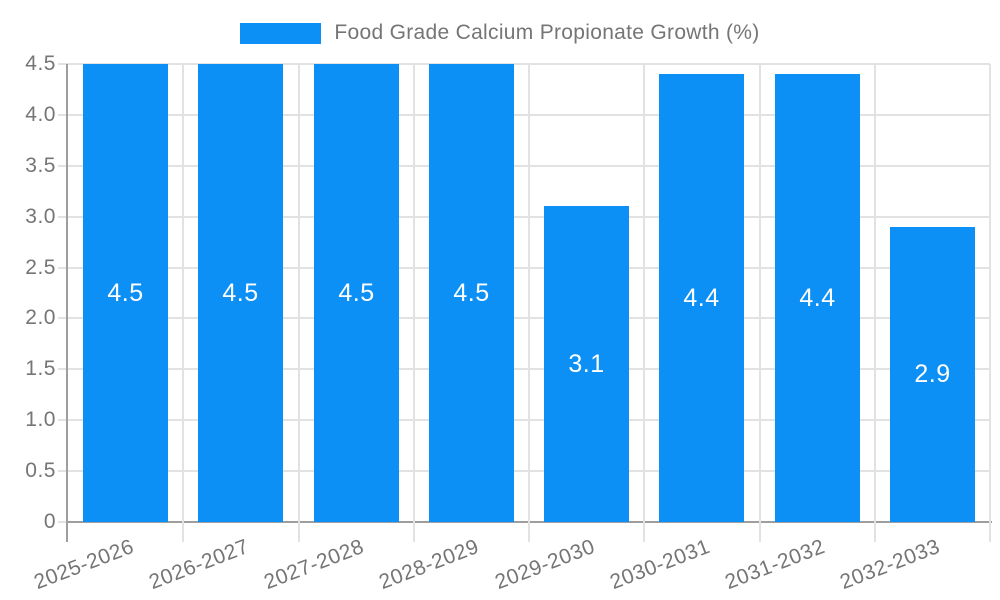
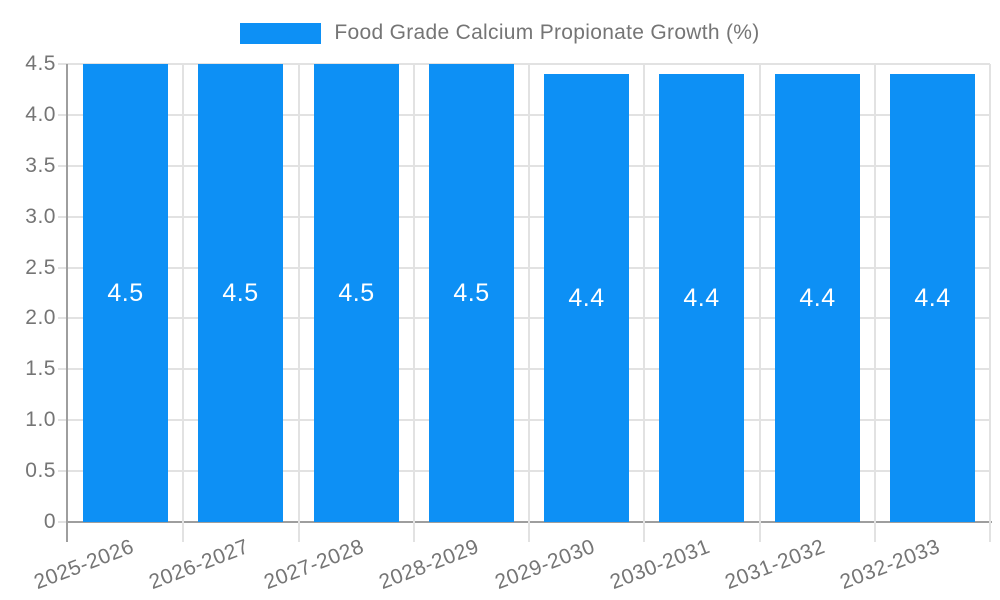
2029-2030: 3.1 -> 4.4
2032-2033: 2.9 -> 4.4
